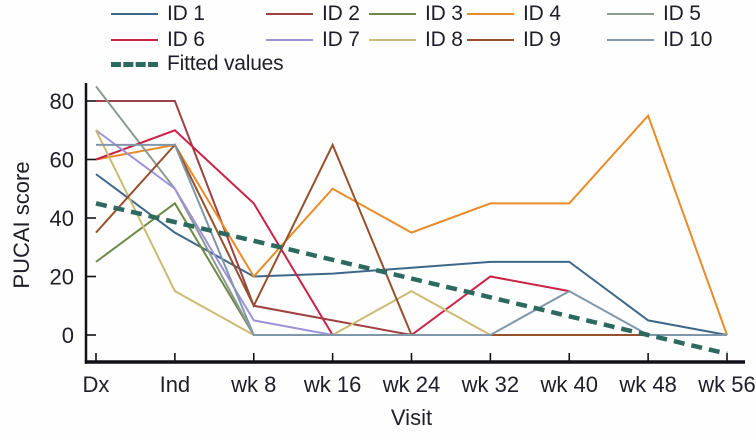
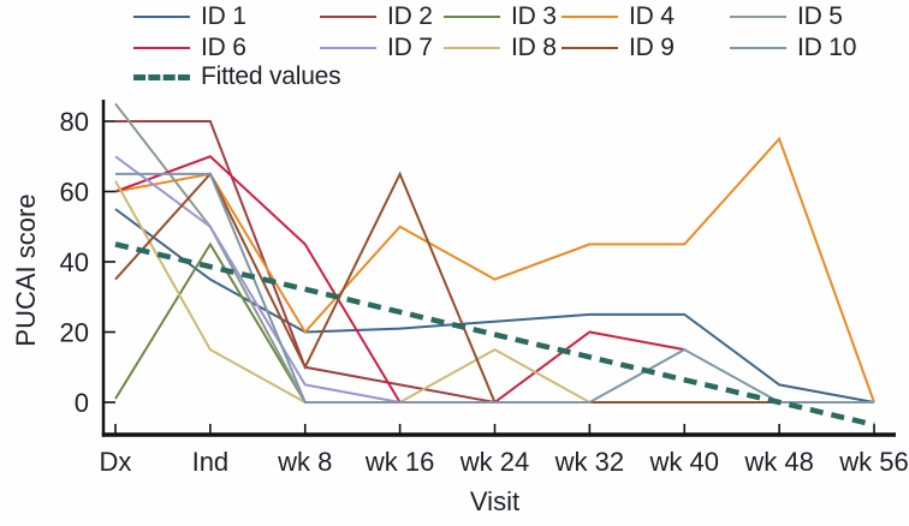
ID 3/Dx: 25 -> 1
ID 8/Dx: 70 -> 63
